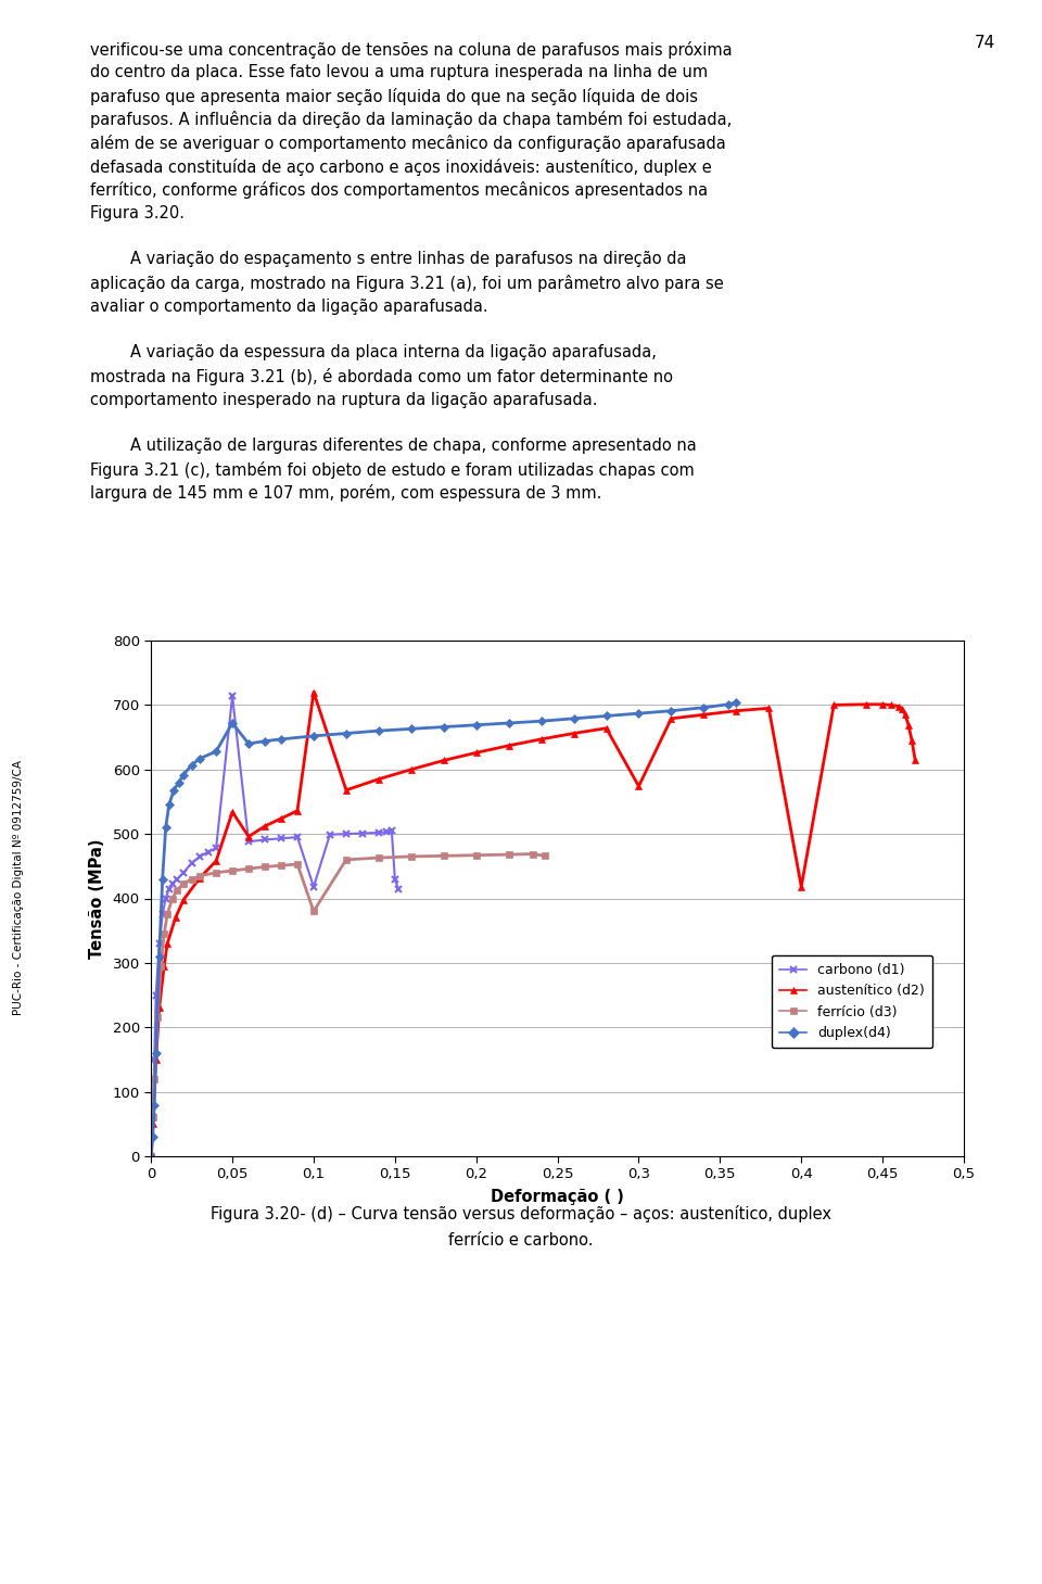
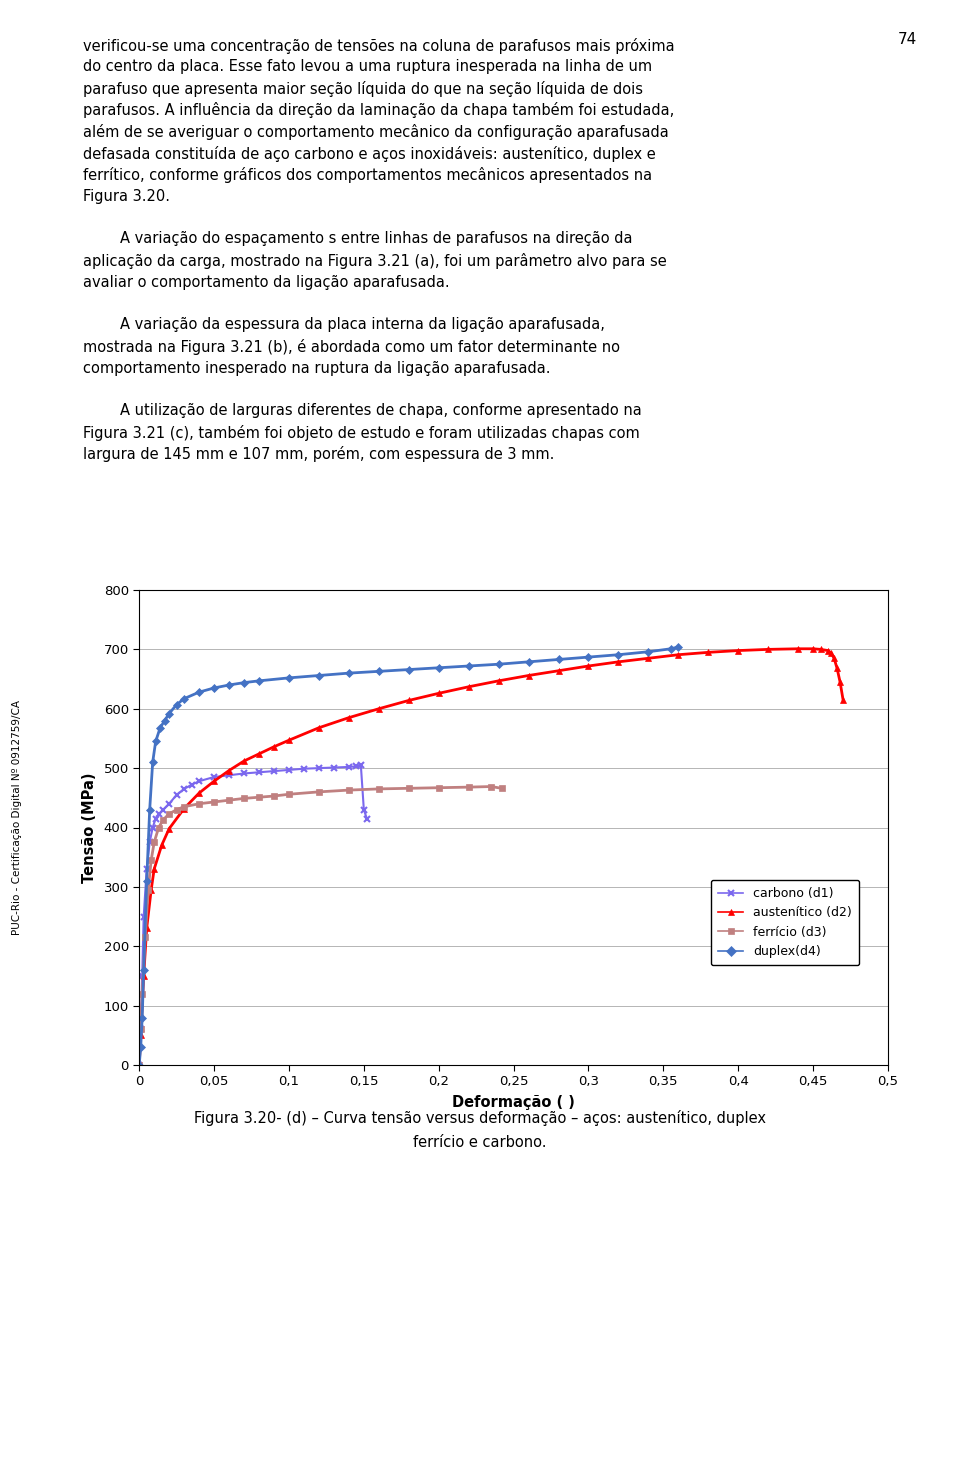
carbono (d1)/0,05: 714 -> 485
austenítico (d2)/0,05: 534 -> 478
duplex(d4)/0,05: 672 -> 635
carbono (d1)/0,1: 418 -> 497
austenítico (d2)/0,1: 720 -> 547
ferrício (d3)/0,1: 380 -> 456
austenítico (d2)/0,3: 574 -> 672
austenítico (d2)/0,4: 418 -> 698
